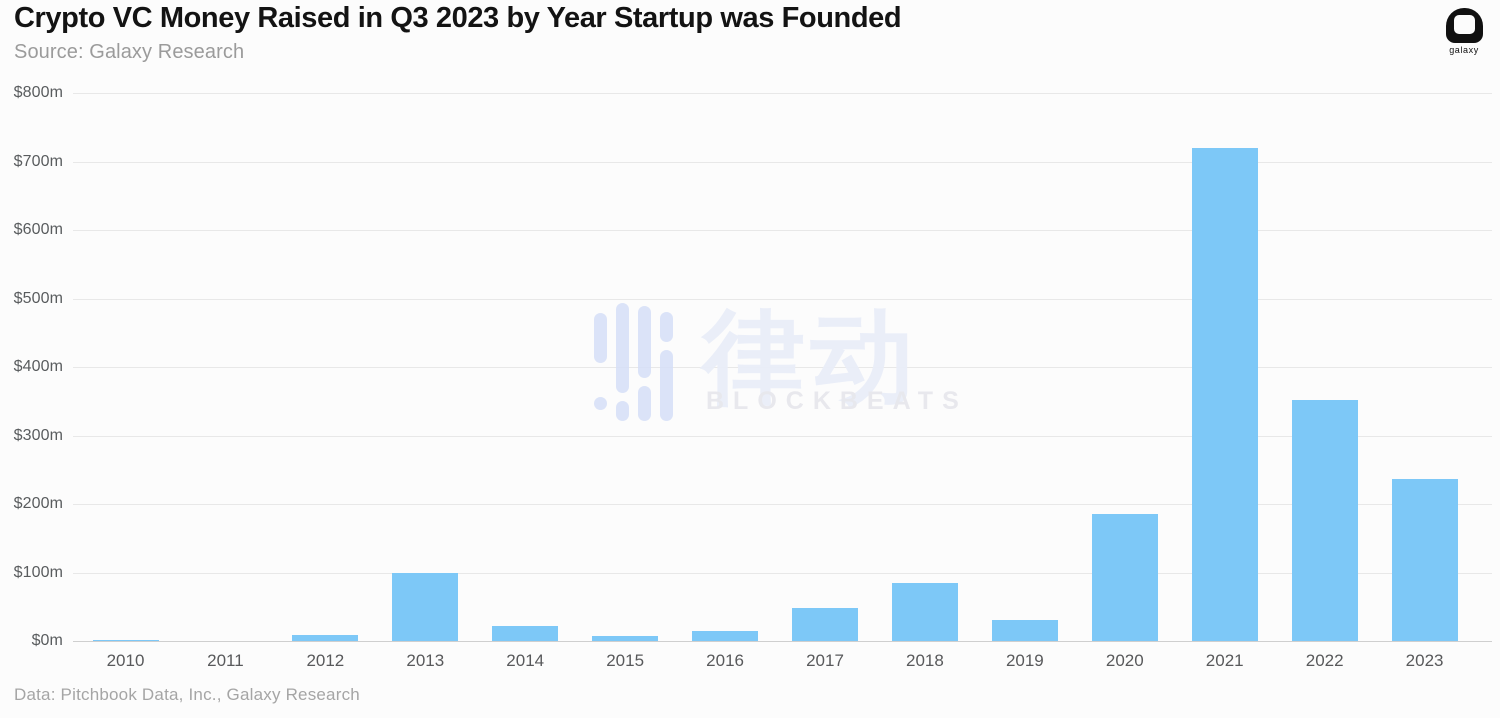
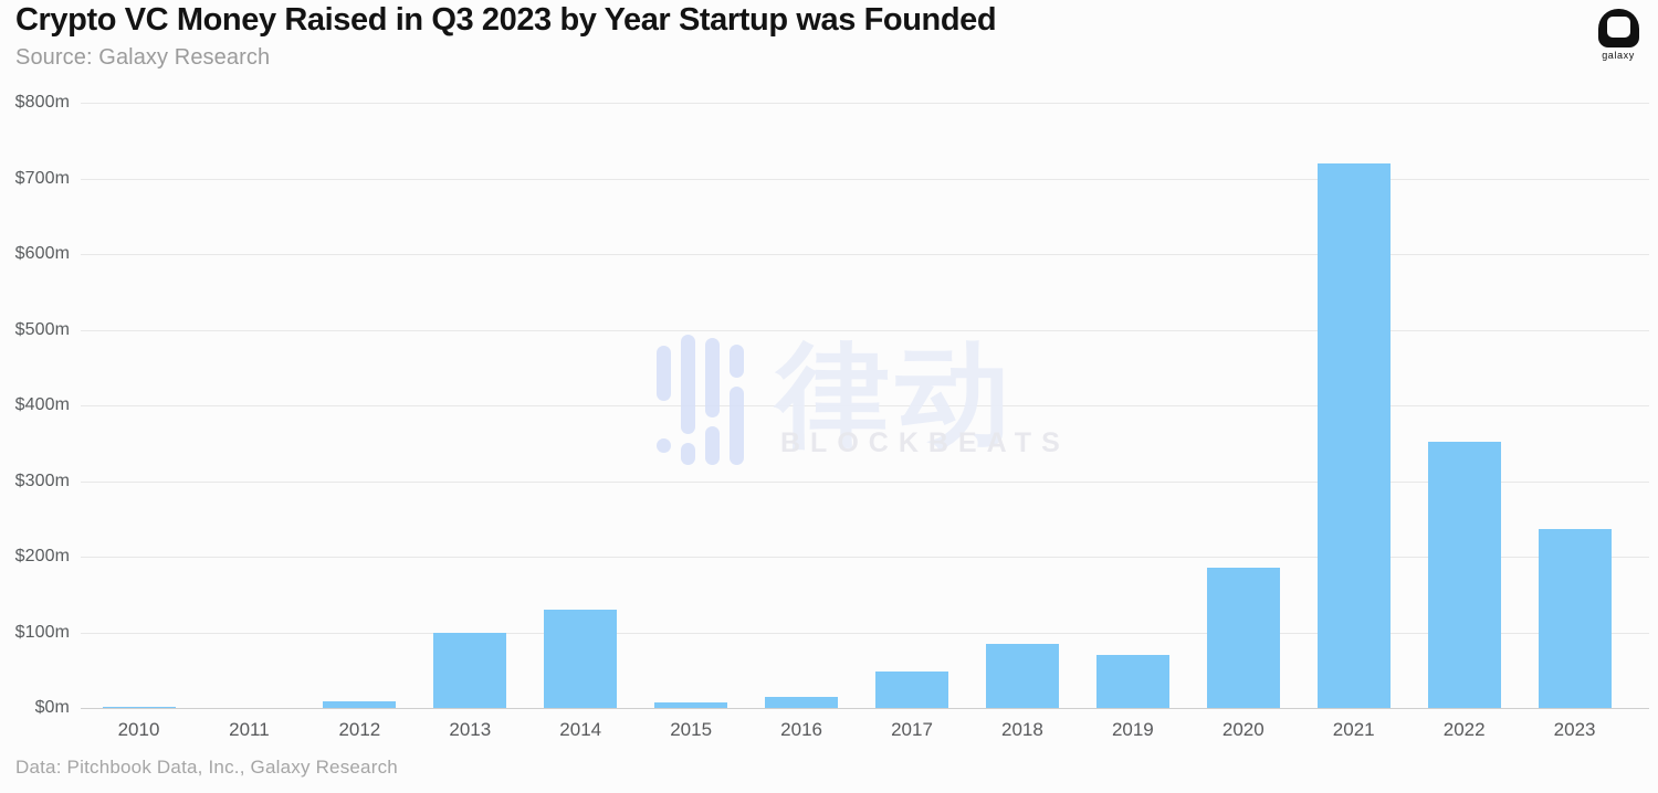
2014: $20m -> $130m
2019: $30m -> $70m
